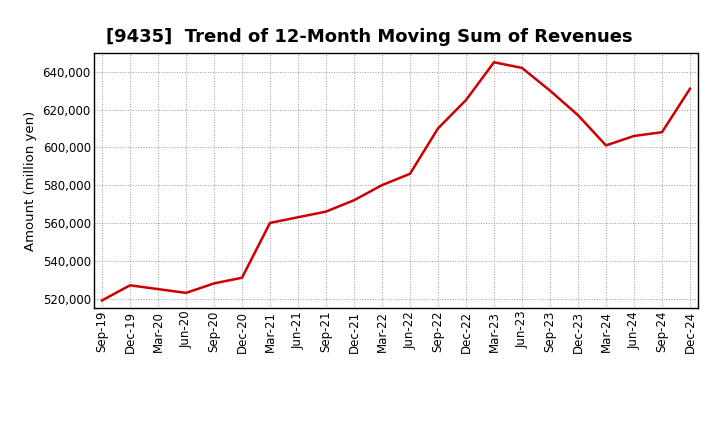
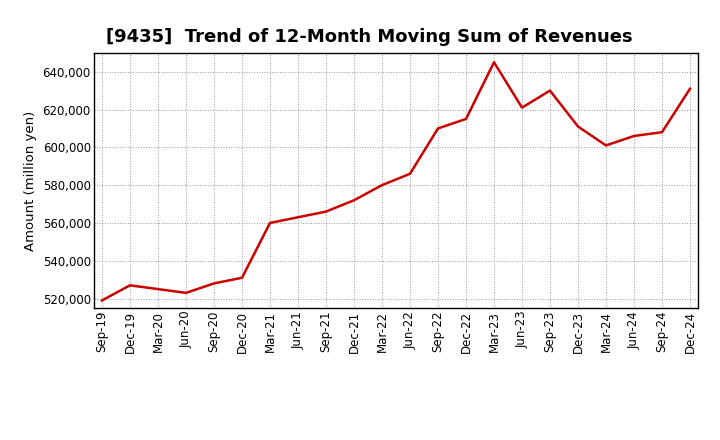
Dec-22: 625,000 -> 615,000
Jun-23: 642,000 -> 621,000
Dec-23: 617,000 -> 611,000
